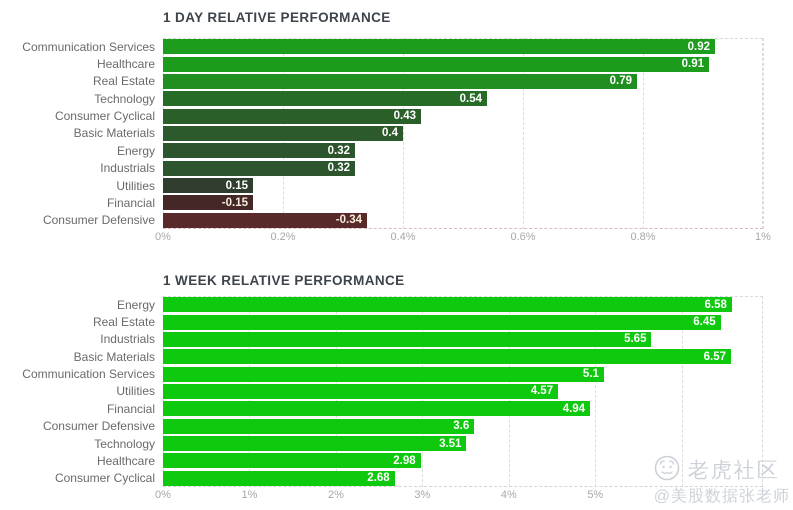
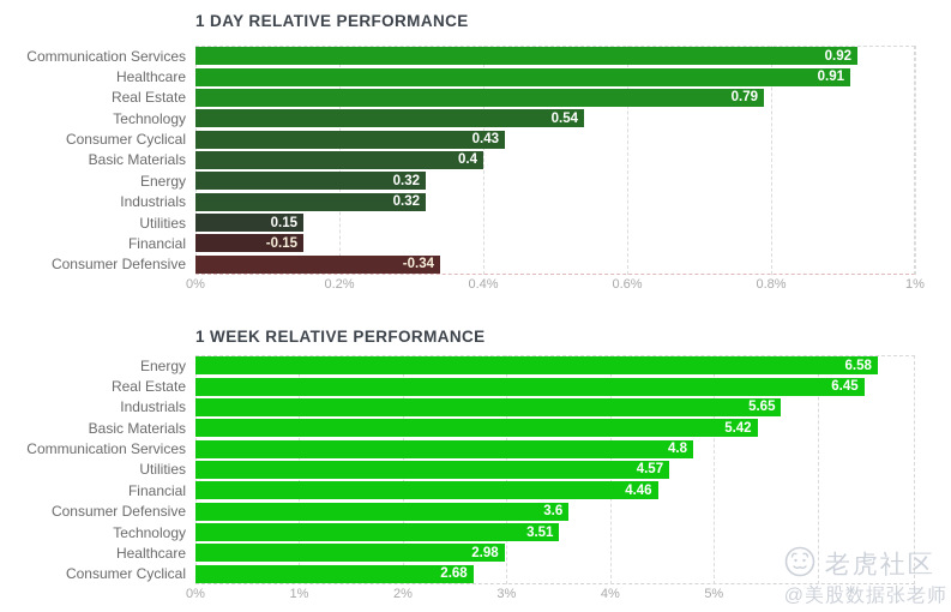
1 WEEK RELATIVE PERFORMANCE/Basic Materials: 6.57 -> 5.42
1 WEEK RELATIVE PERFORMANCE/Communication Services: 5.1 -> 4.8
1 WEEK RELATIVE PERFORMANCE/Financial: 4.94 -> 4.46
